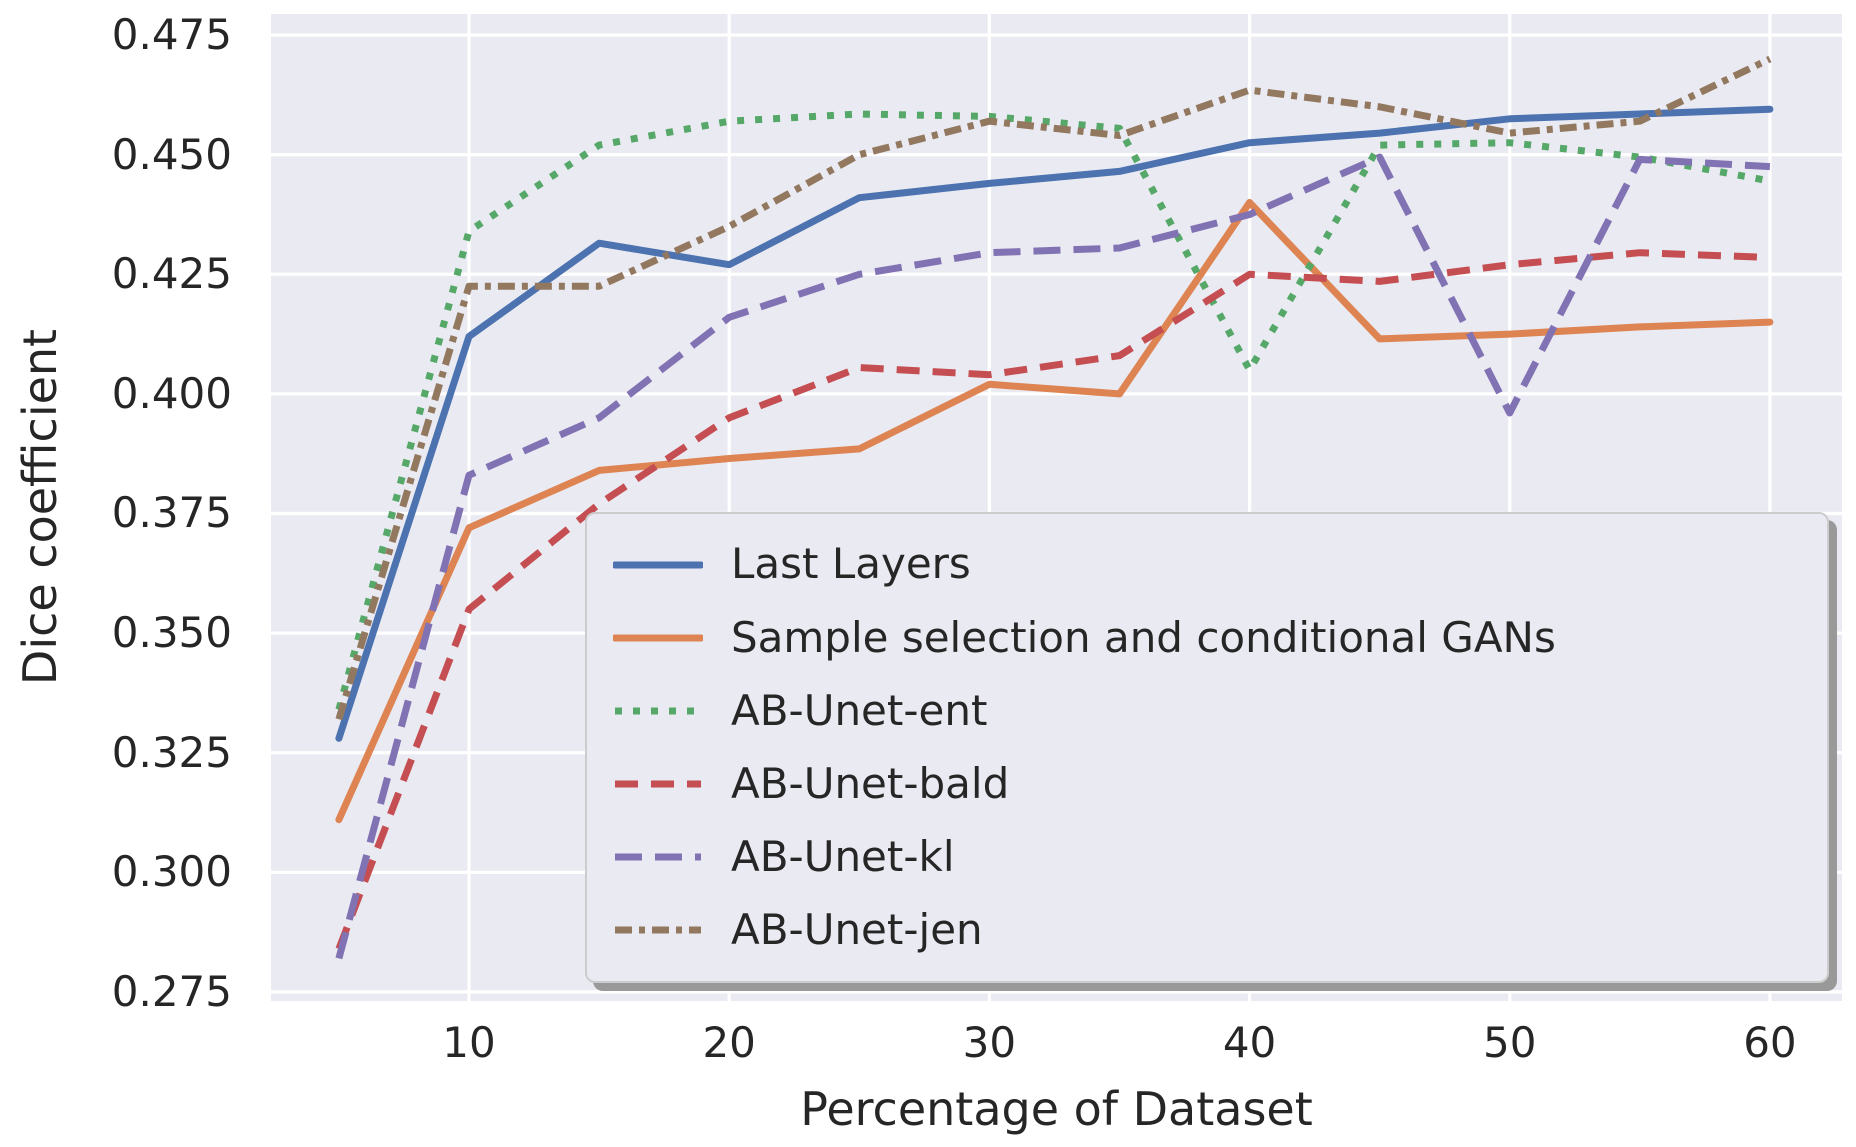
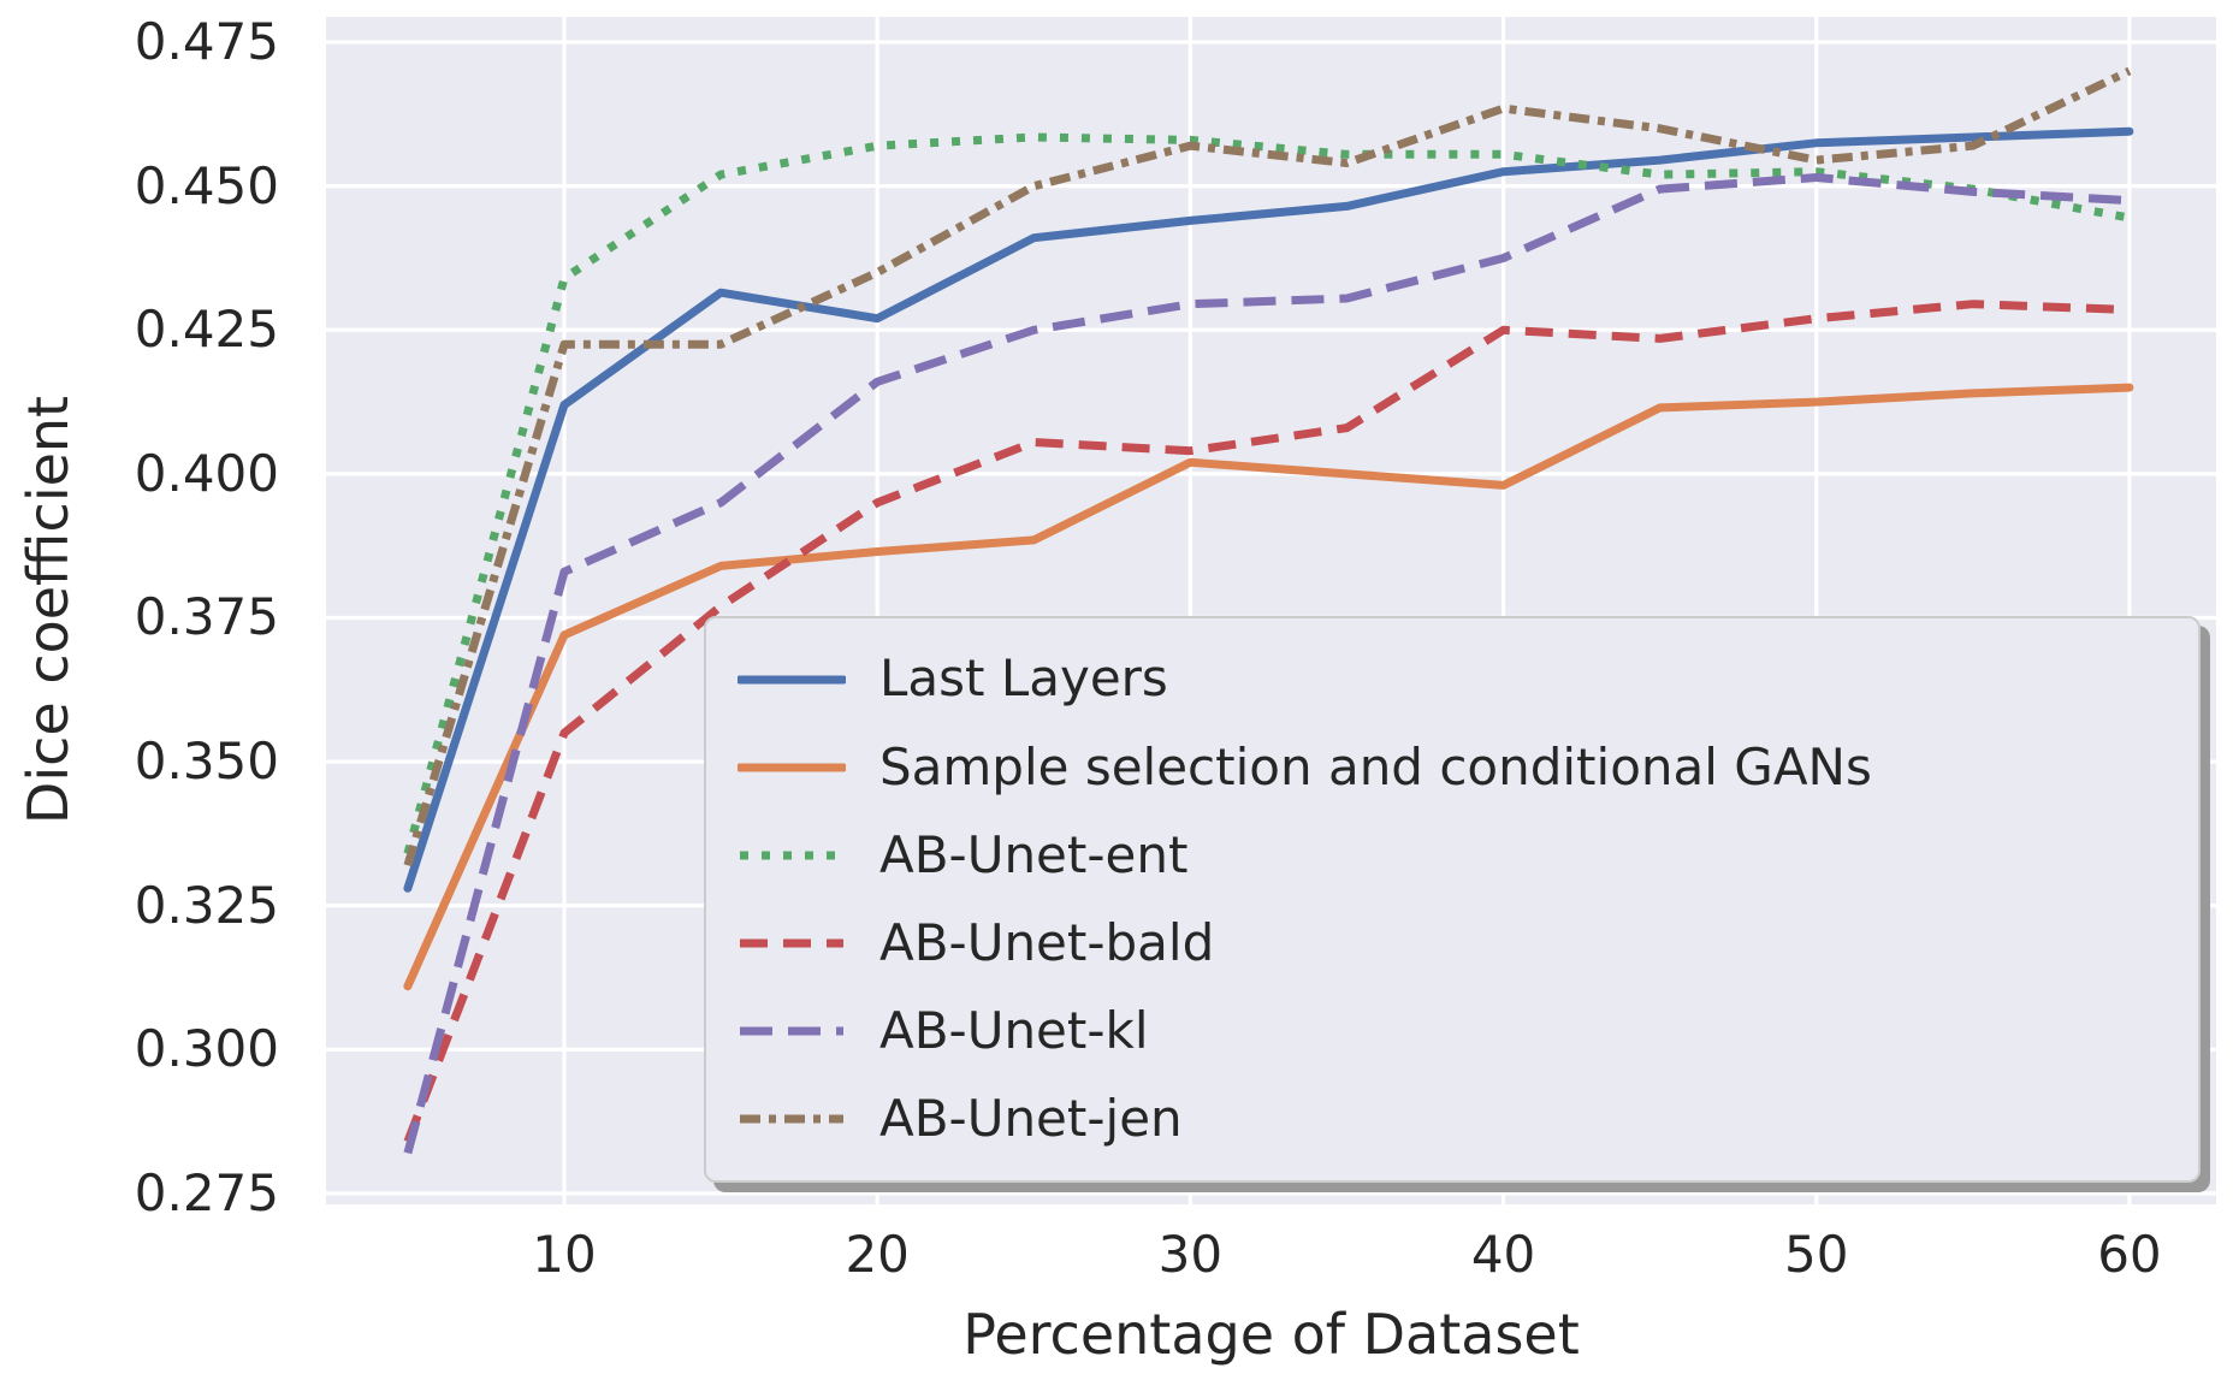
Sample selection and conditional GANs/40: 0.440 -> 0.398
AB-Unet-ent/40: 0.405 -> 0.456
AB-Unet-kl/50: 0.396 -> 0.452
